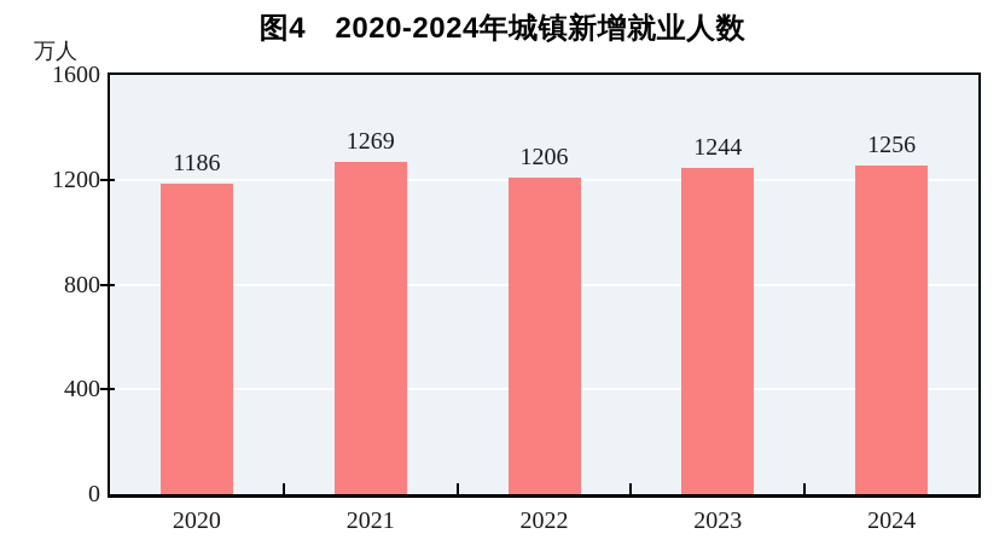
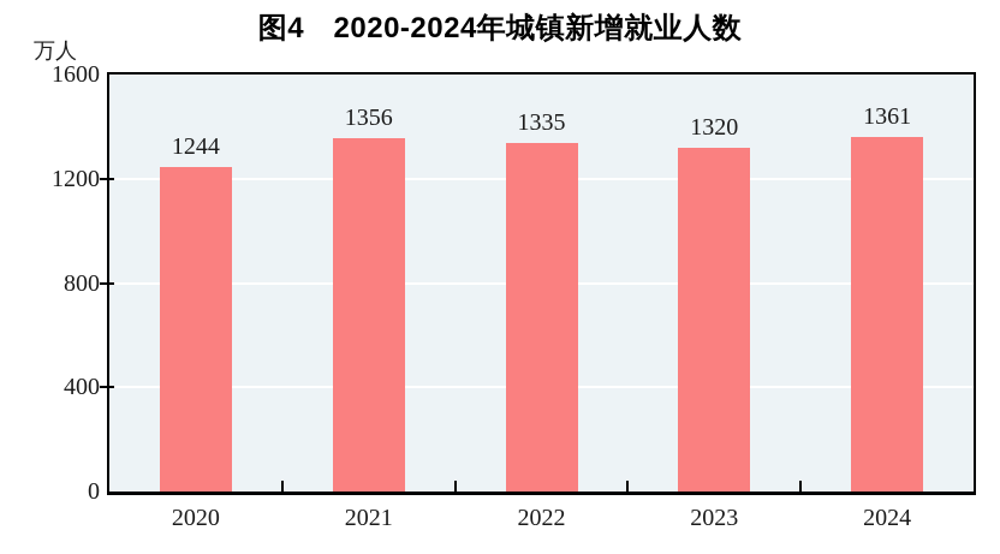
2020: 1186 -> 1244
2021: 1269 -> 1356
2022: 1206 -> 1335
2023: 1244 -> 1320
2024: 1256 -> 1361
